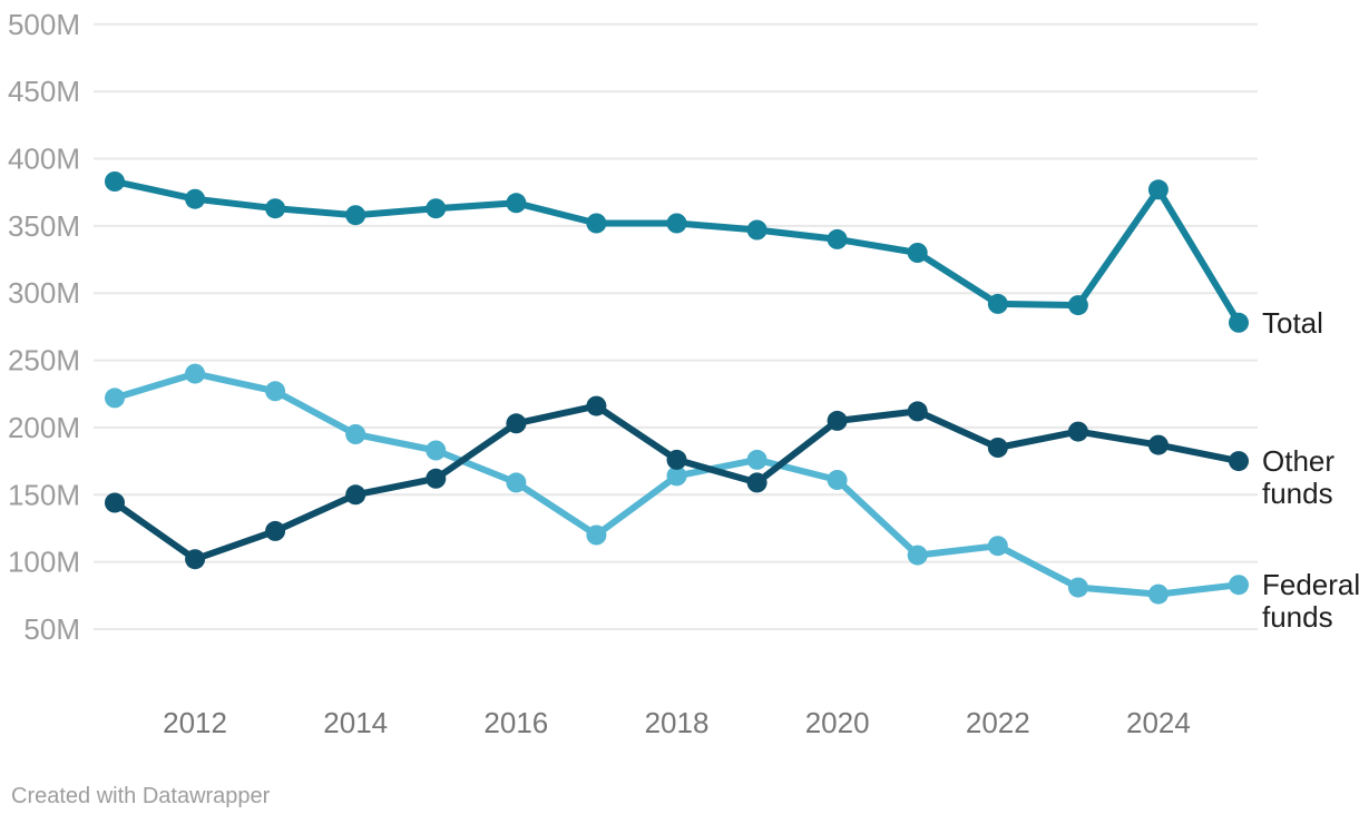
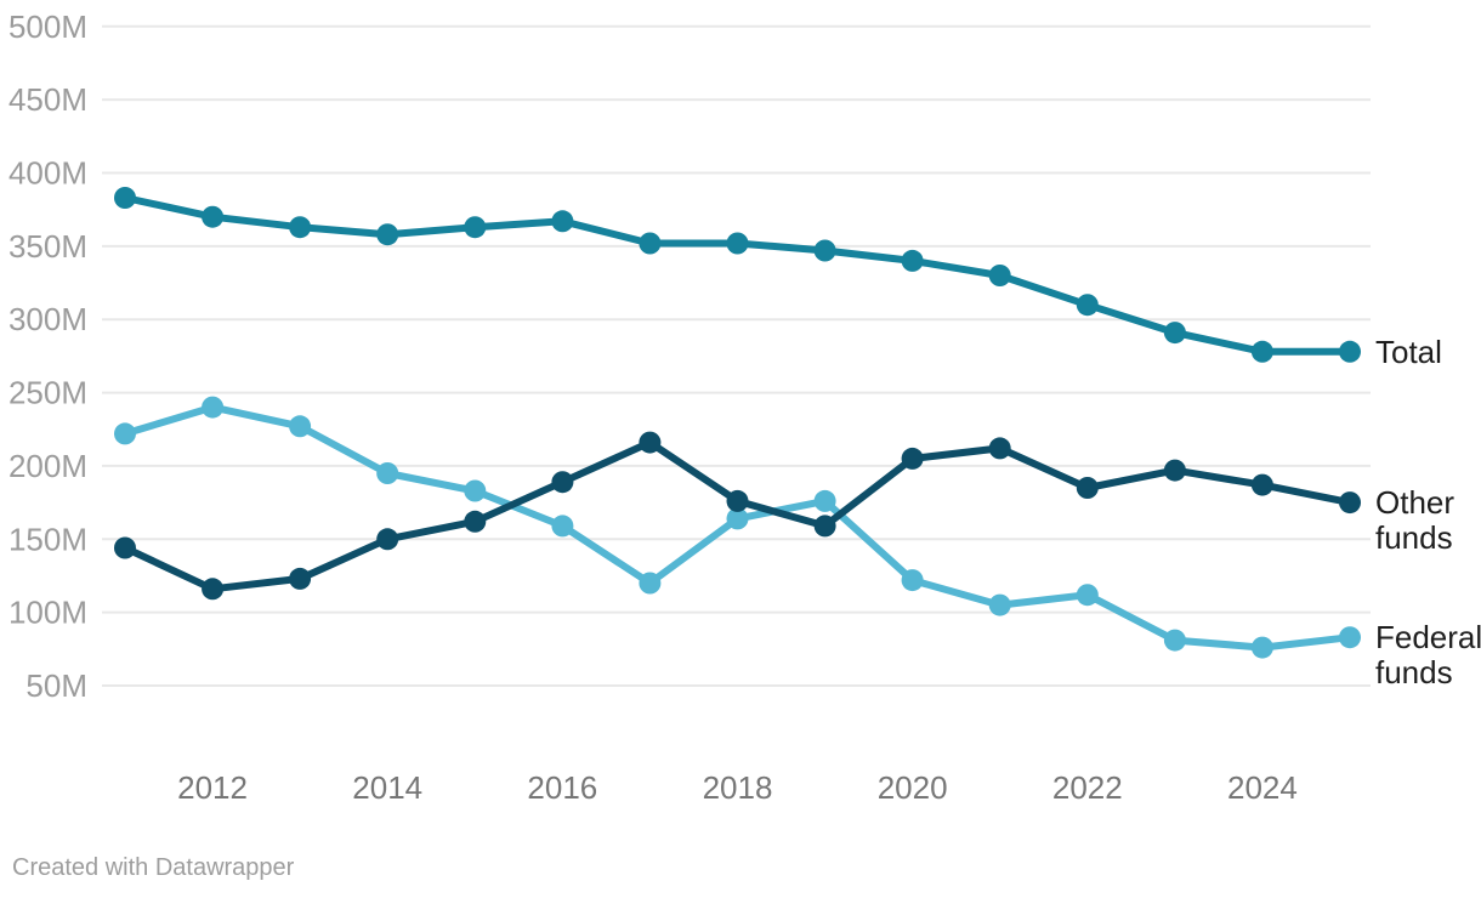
Other funds/2012: 102M -> 116M
Other funds/2016: 203M -> 189M
Federal funds/2020: 161M -> 122M
Total/2022: 292M -> 310M
Total/2024: 377M -> 278M
